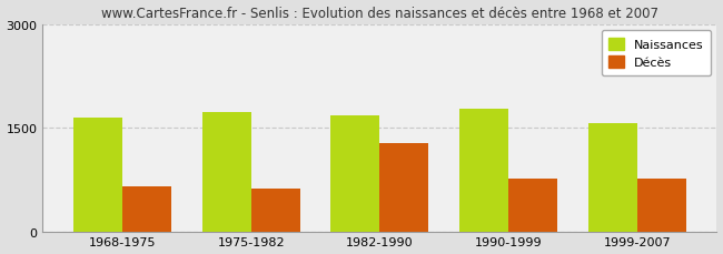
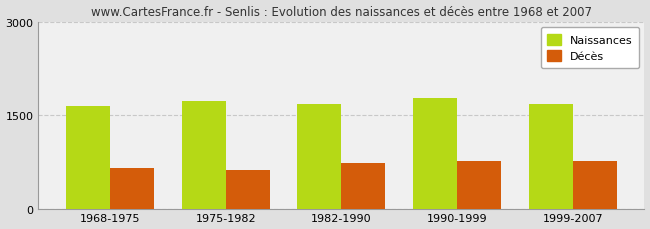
Décès/1982-1990: 1280 -> 730
Naissances/1999-2007: 1560 -> 1680
